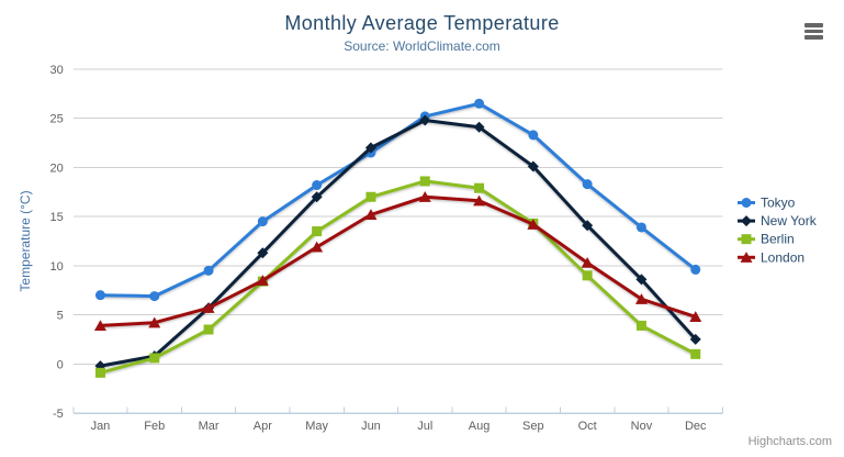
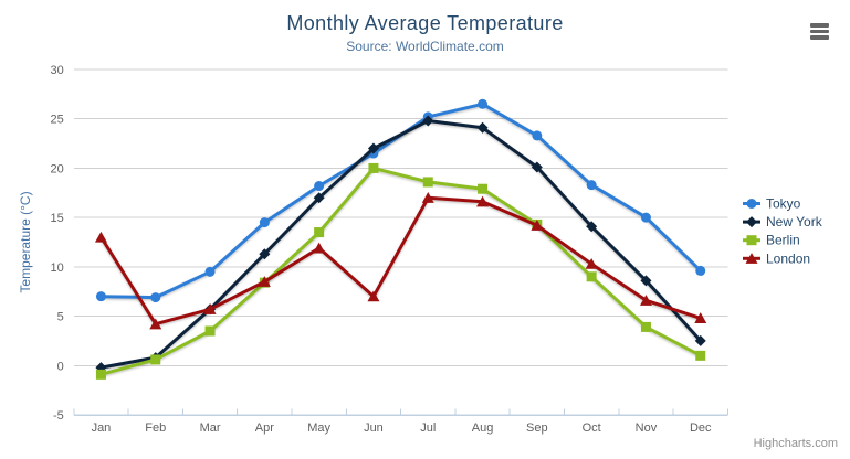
London/Jan: 4 -> 13
Berlin/Jun: 17 -> 20
London/Jun: 15 -> 7
Tokyo/Nov: 14 -> 15
